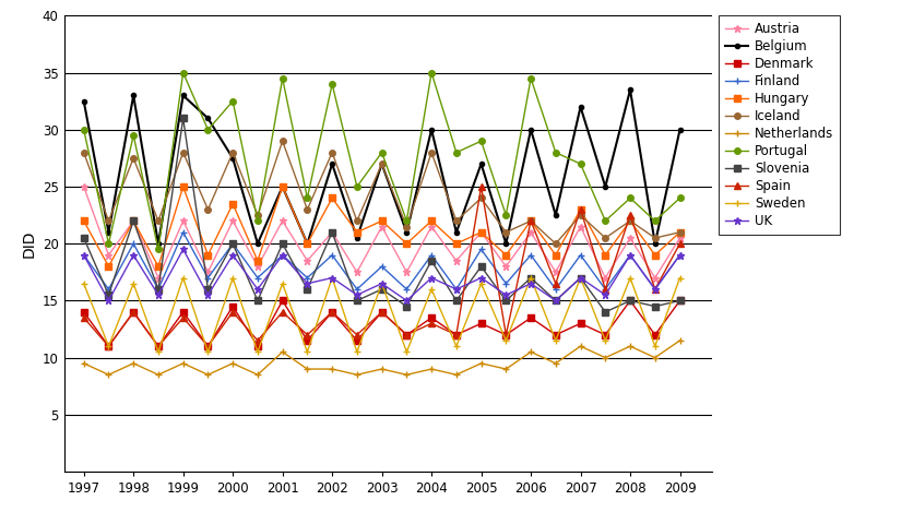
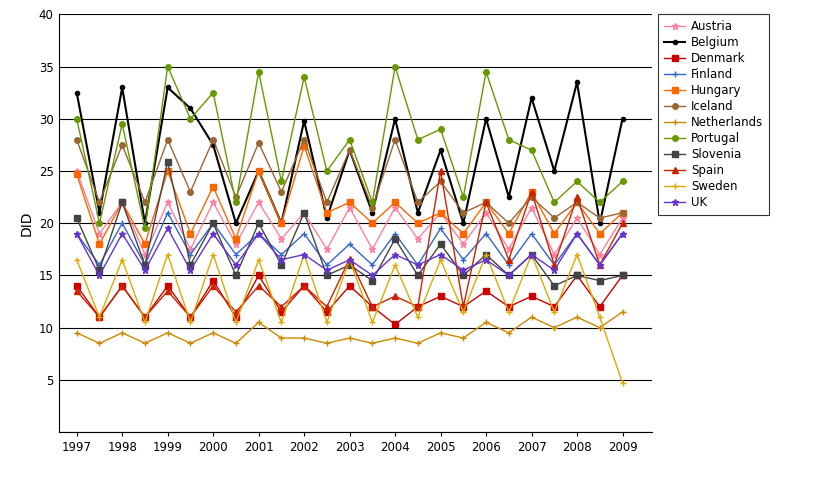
Hungary/1997: 22.0 -> 24.7
Slovenia/1999: 31.0 -> 25.9
Iceland/2001: 29.0 -> 27.7
Belgium/2002: 27.0 -> 29.8
Hungary/2002: 24.0 -> 27.4
Spain/2003: 14.0 -> 16.6
Denmark/2004: 13.5 -> 10.3
Sweden/2009: 17.0 -> 4.7
